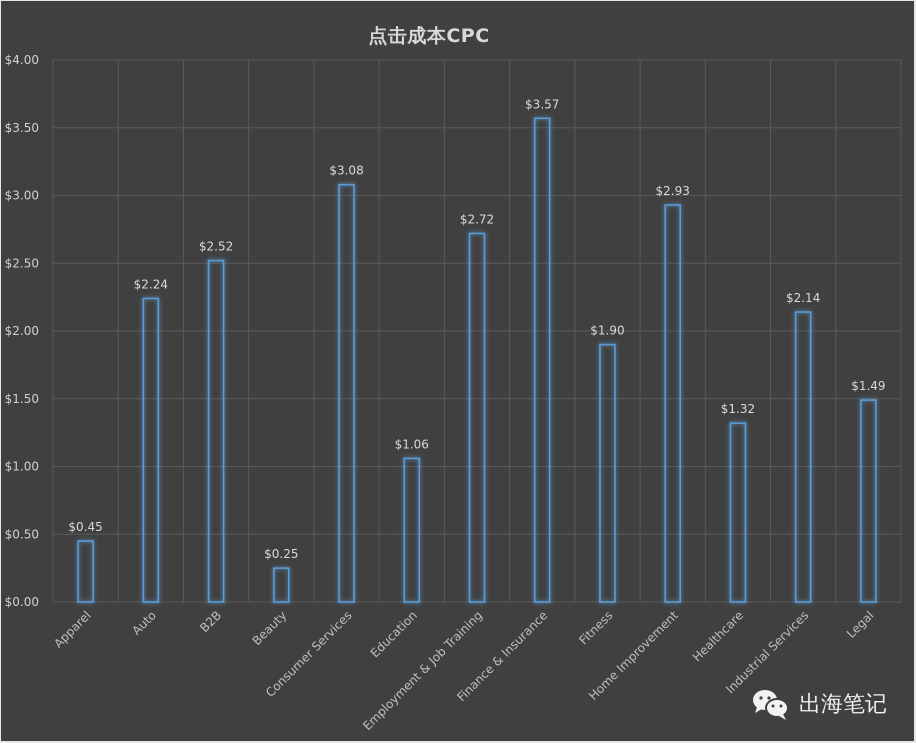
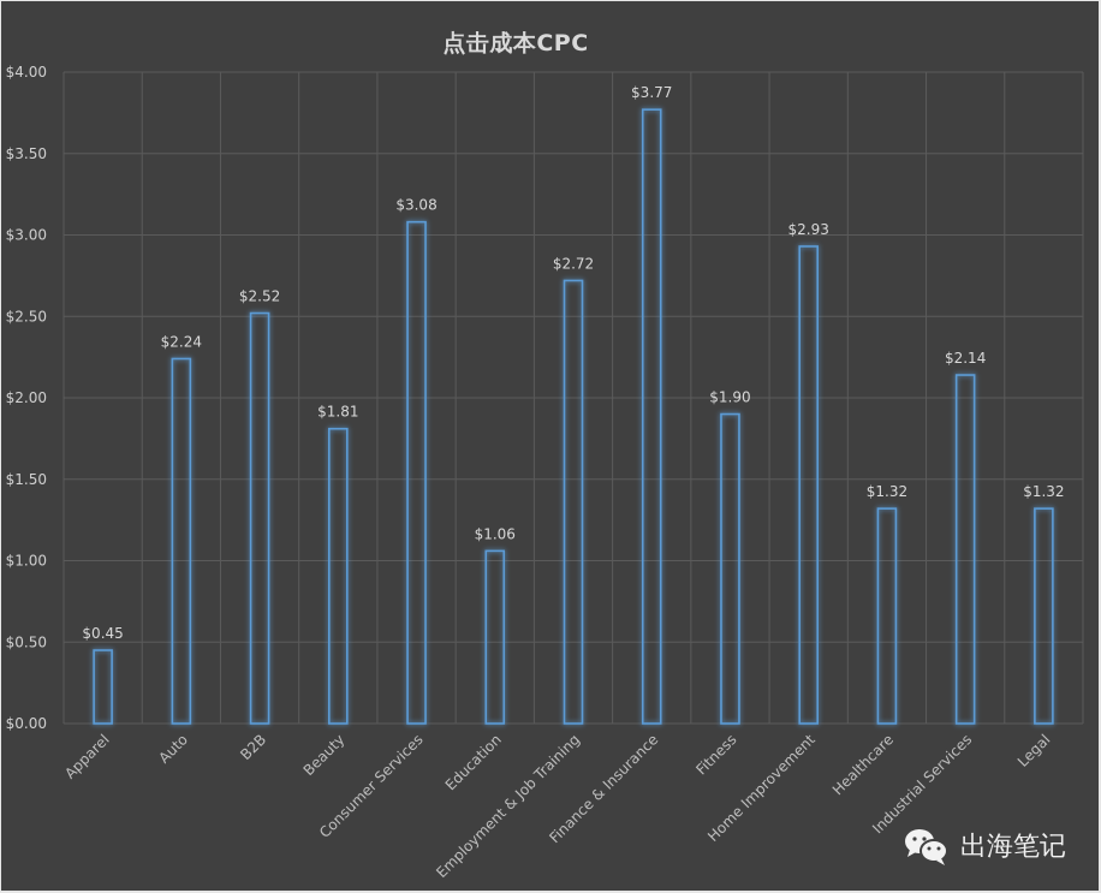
Beauty: $0.25 -> $1.81
Finance & Insurance: $3.57 -> $3.77
Legal: $1.49 -> $1.32
